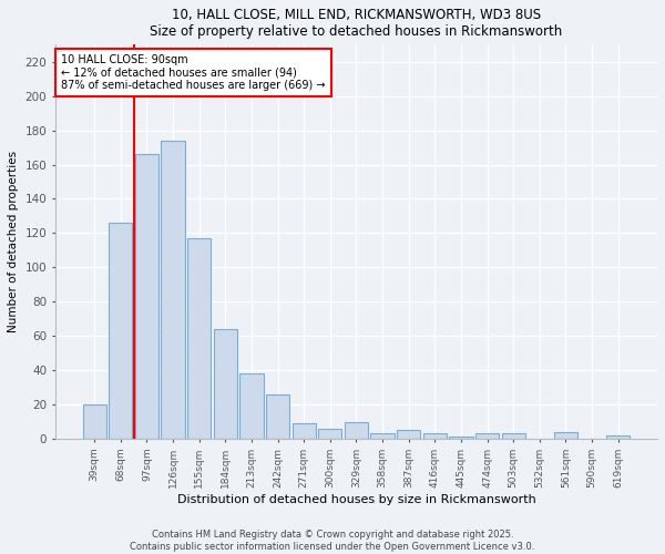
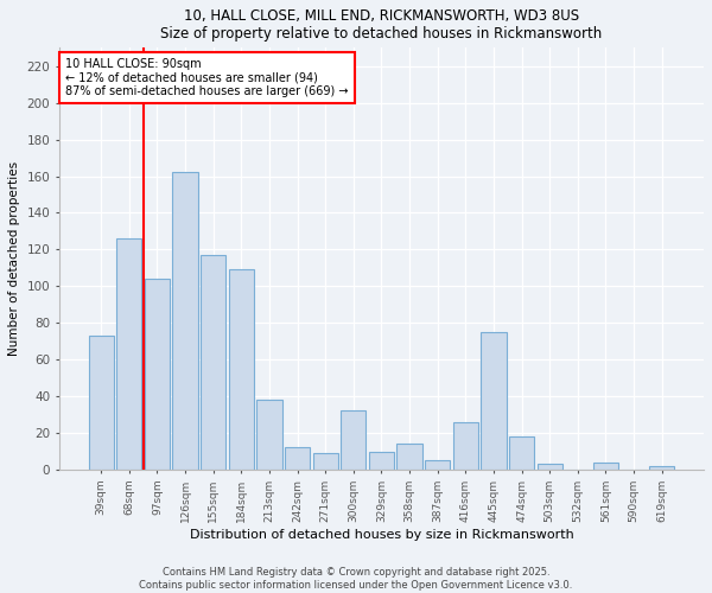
39sqm: 20 -> 73
97sqm: 166 -> 104
126sqm: 174 -> 162
184sqm: 64 -> 109
242sqm: 26 -> 12
300sqm: 6 -> 32
358sqm: 3 -> 14
416sqm: 3 -> 26
445sqm: 1 -> 75
474sqm: 3 -> 18
